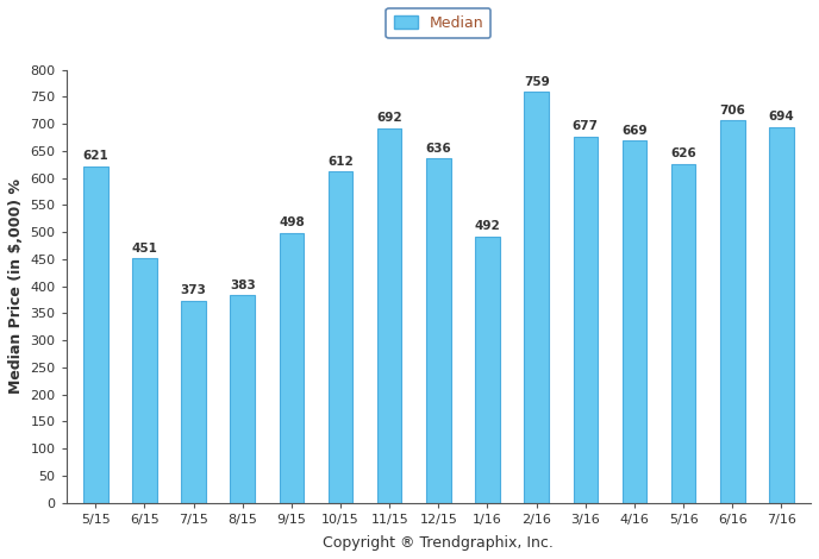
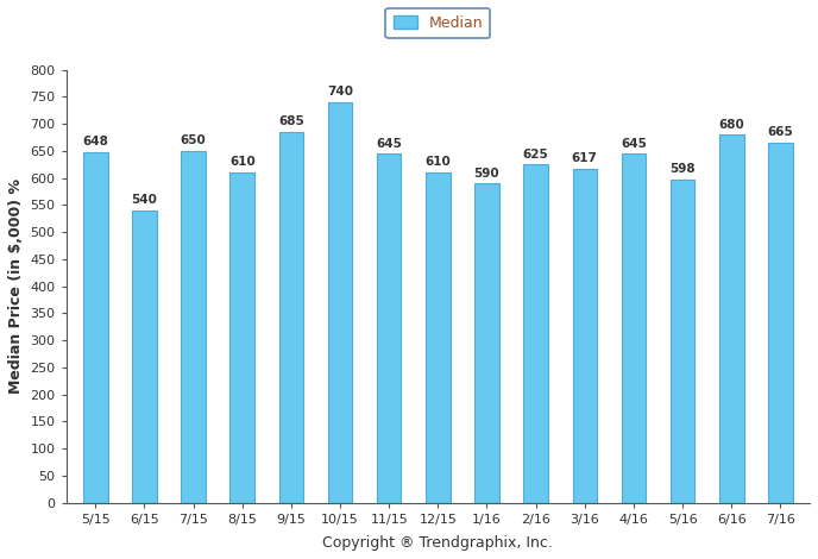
5/15: 621 -> 648
6/15: 451 -> 540
7/15: 373 -> 650
8/15: 383 -> 610
9/15: 498 -> 685
10/15: 612 -> 740
11/15: 692 -> 645
12/15: 636 -> 610
1/16: 492 -> 590
2/16: 759 -> 625
3/16: 677 -> 617
4/16: 669 -> 645
5/16: 626 -> 598
6/16: 706 -> 680
7/16: 694 -> 665
